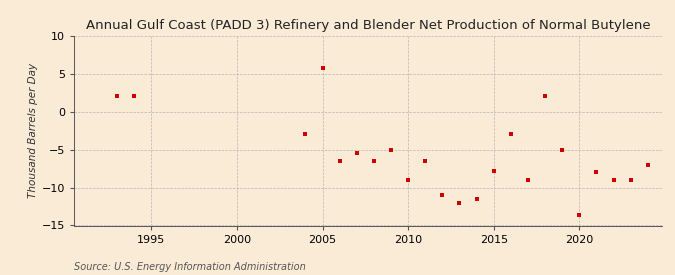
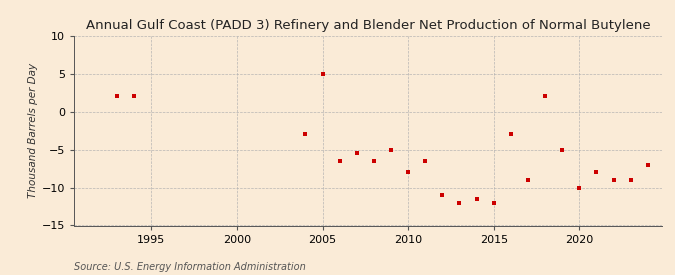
2005: 5.8 -> 5.0
2010: -9.0 -> -8.0
2015: -7.8 -> -12.0
2020: -13.6 -> -10.0
